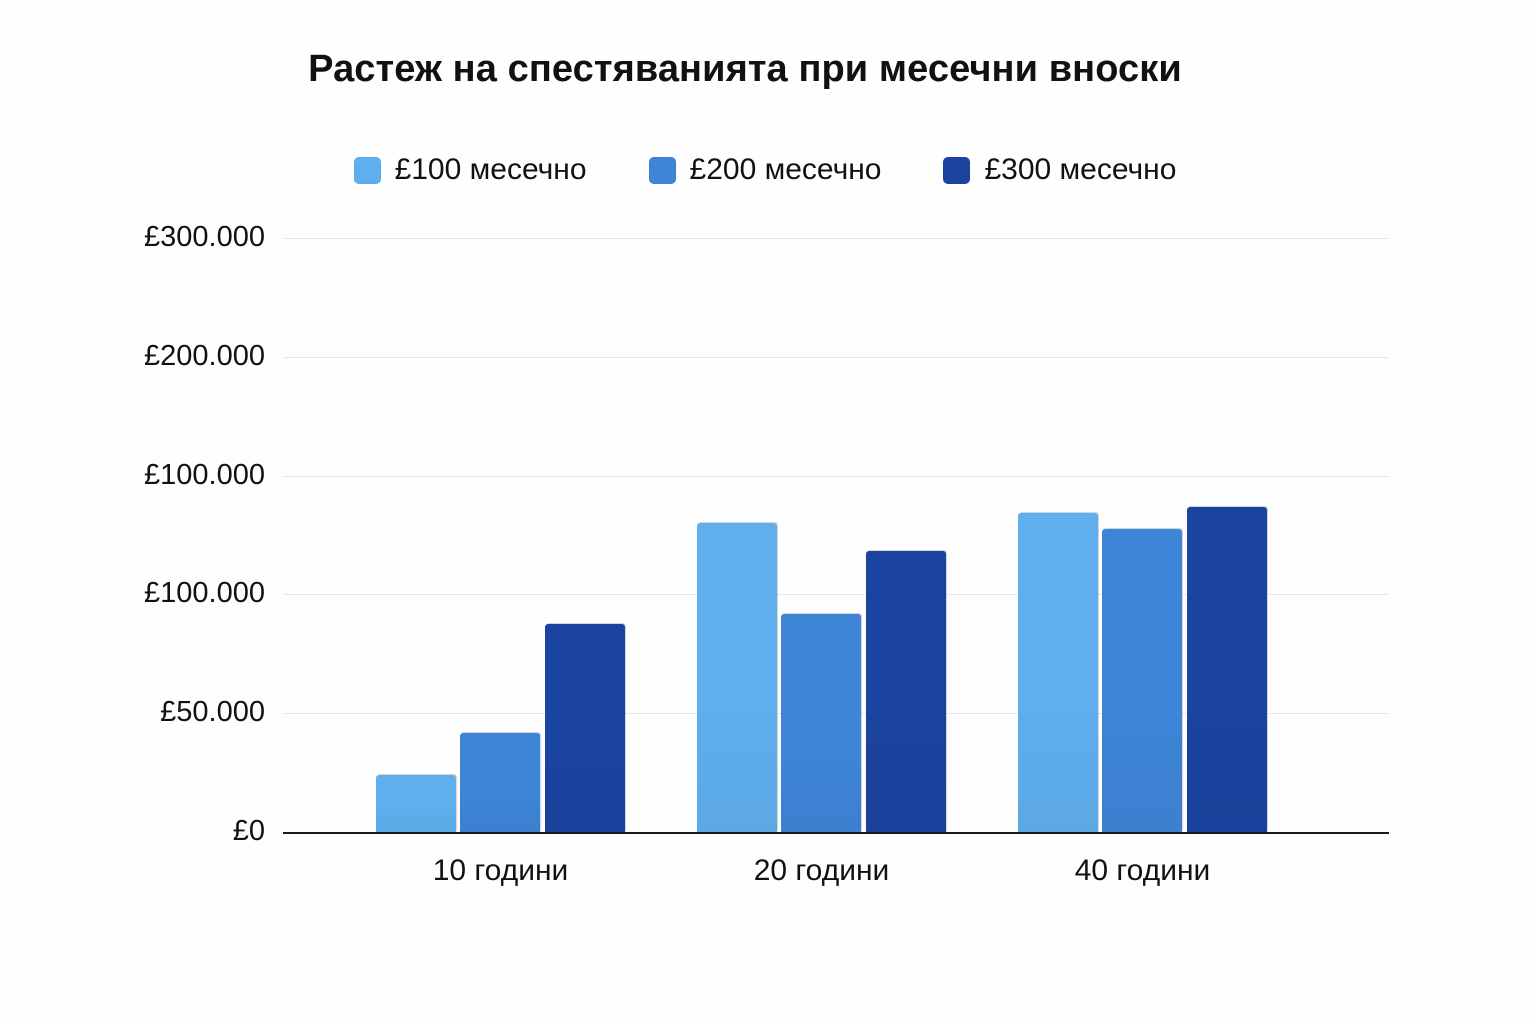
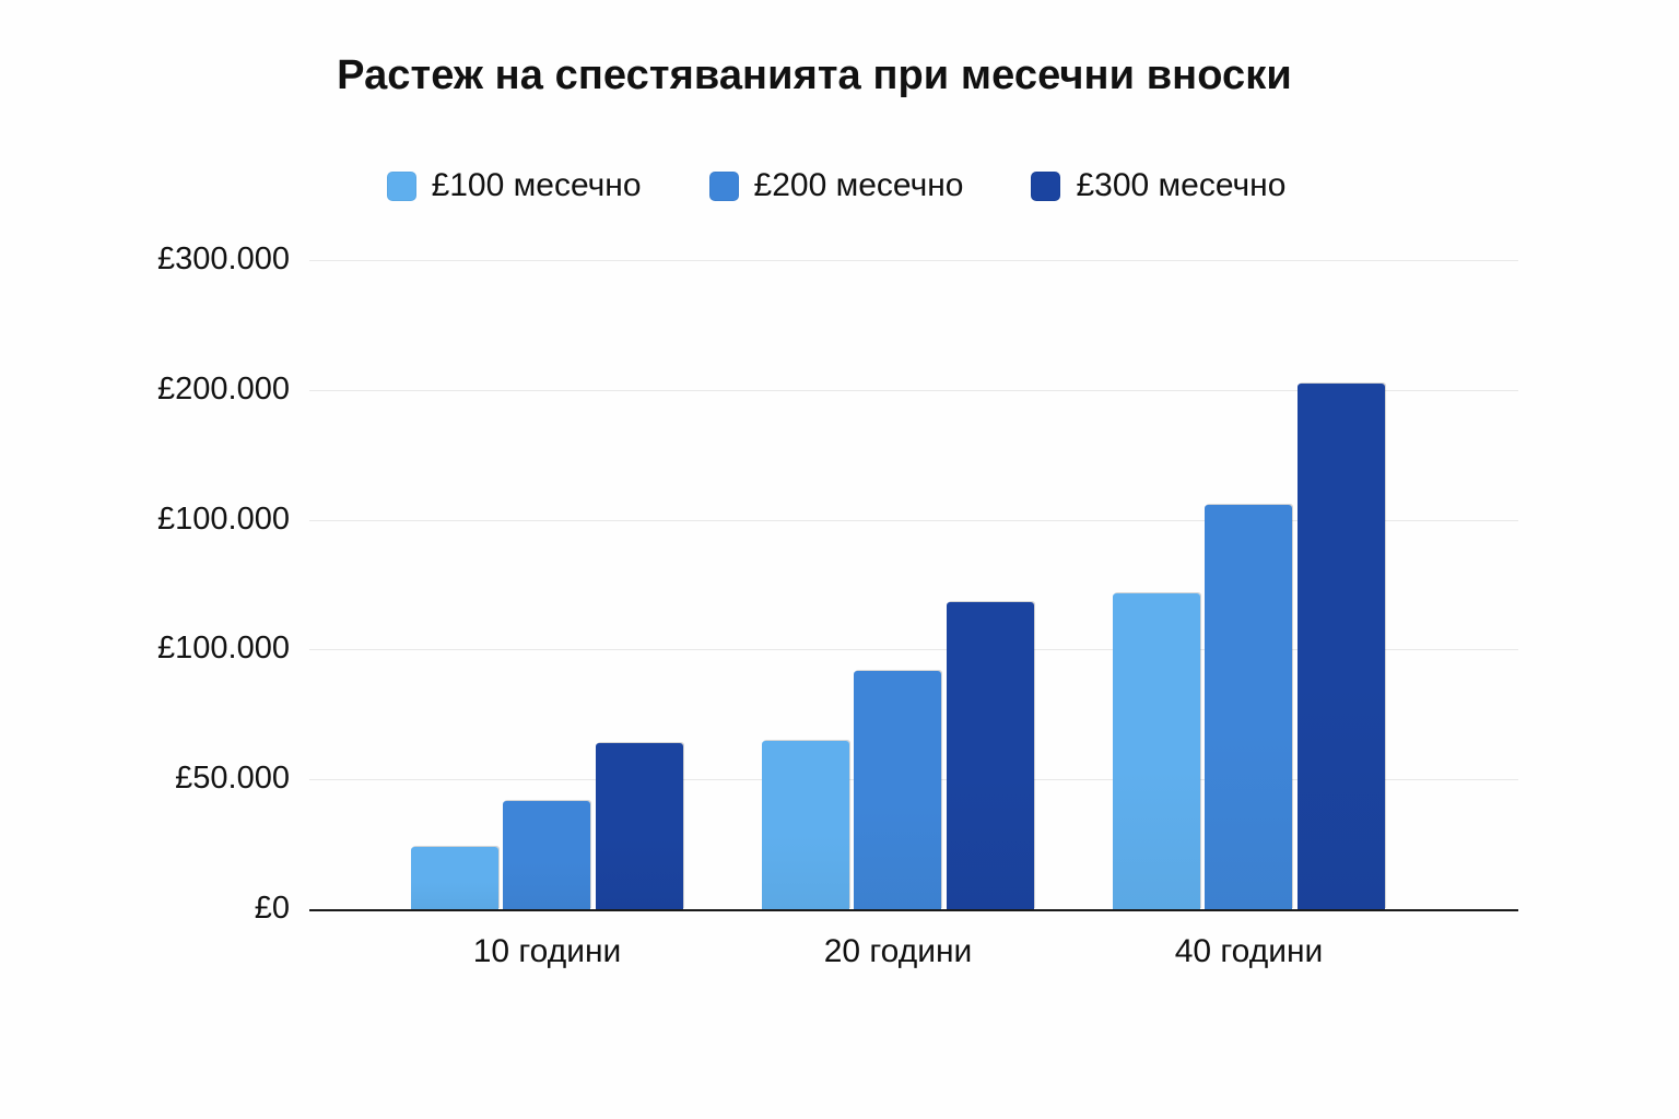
£300 месечно/10 години: £105000 -> £77000
£100 месечно/20 години: £156000 -> £78000
£100 месечно/40 години: £161000 -> £146000
£200 месечно/40 години: £153000 -> £187000
£300 месечно/40 години: £164000 -> £243000
